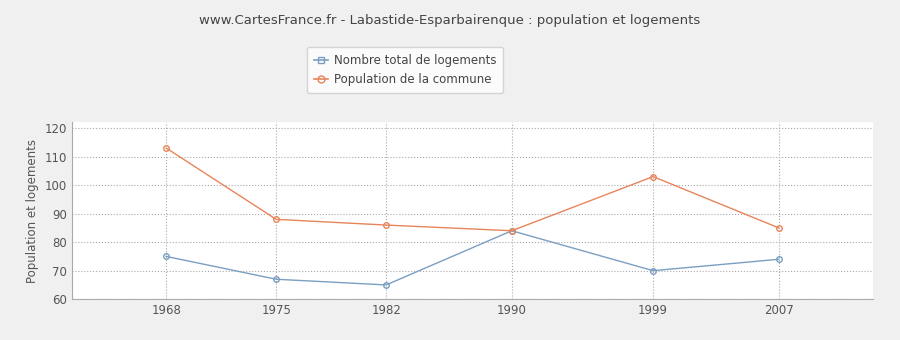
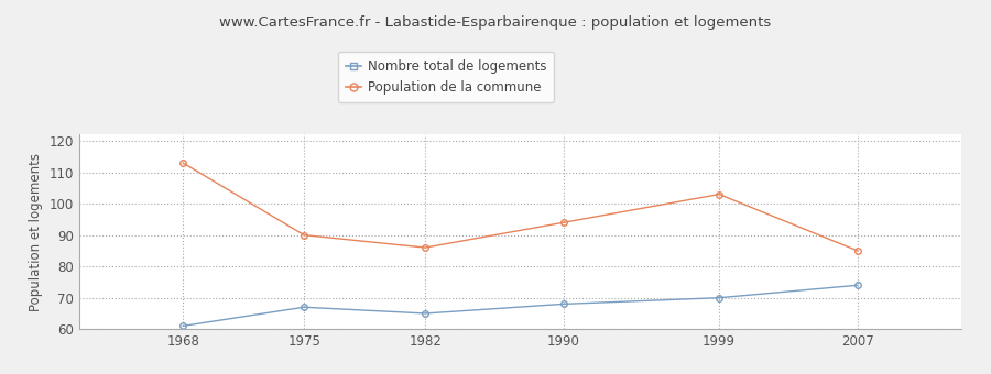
Nombre total de logements/1968: 75 -> 61
Population de la commune/1975: 88 -> 90
Nombre total de logements/1990: 84 -> 68
Population de la commune/1990: 84 -> 94
